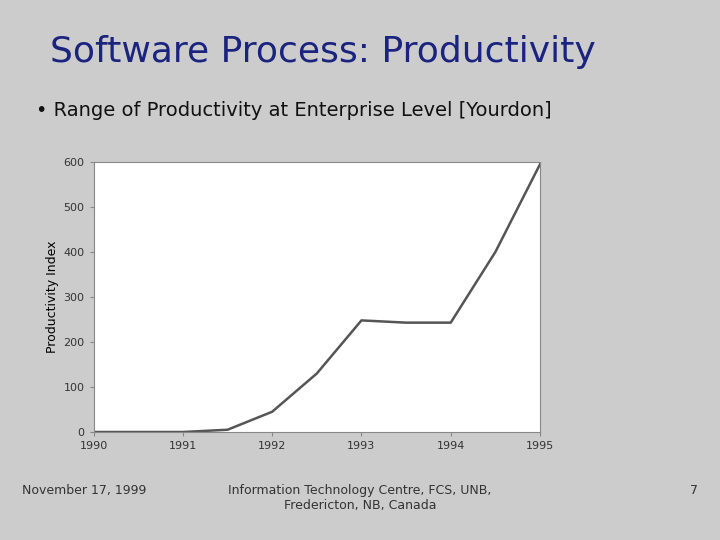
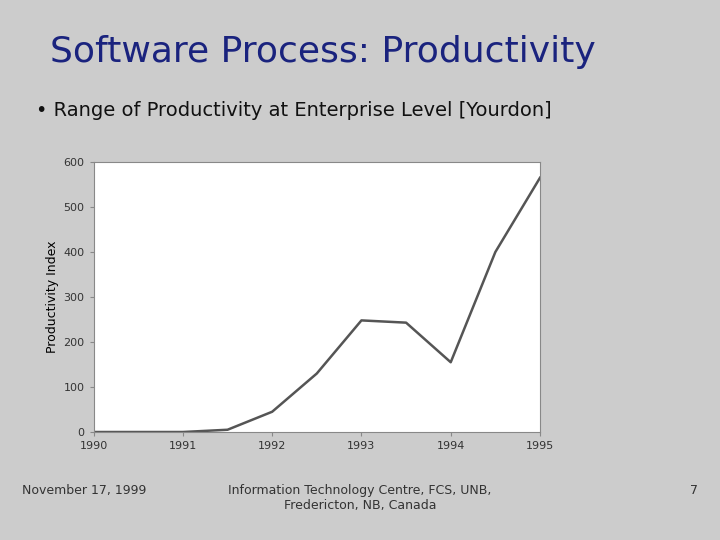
1994: 243 -> 155
1995: 595 -> 565
